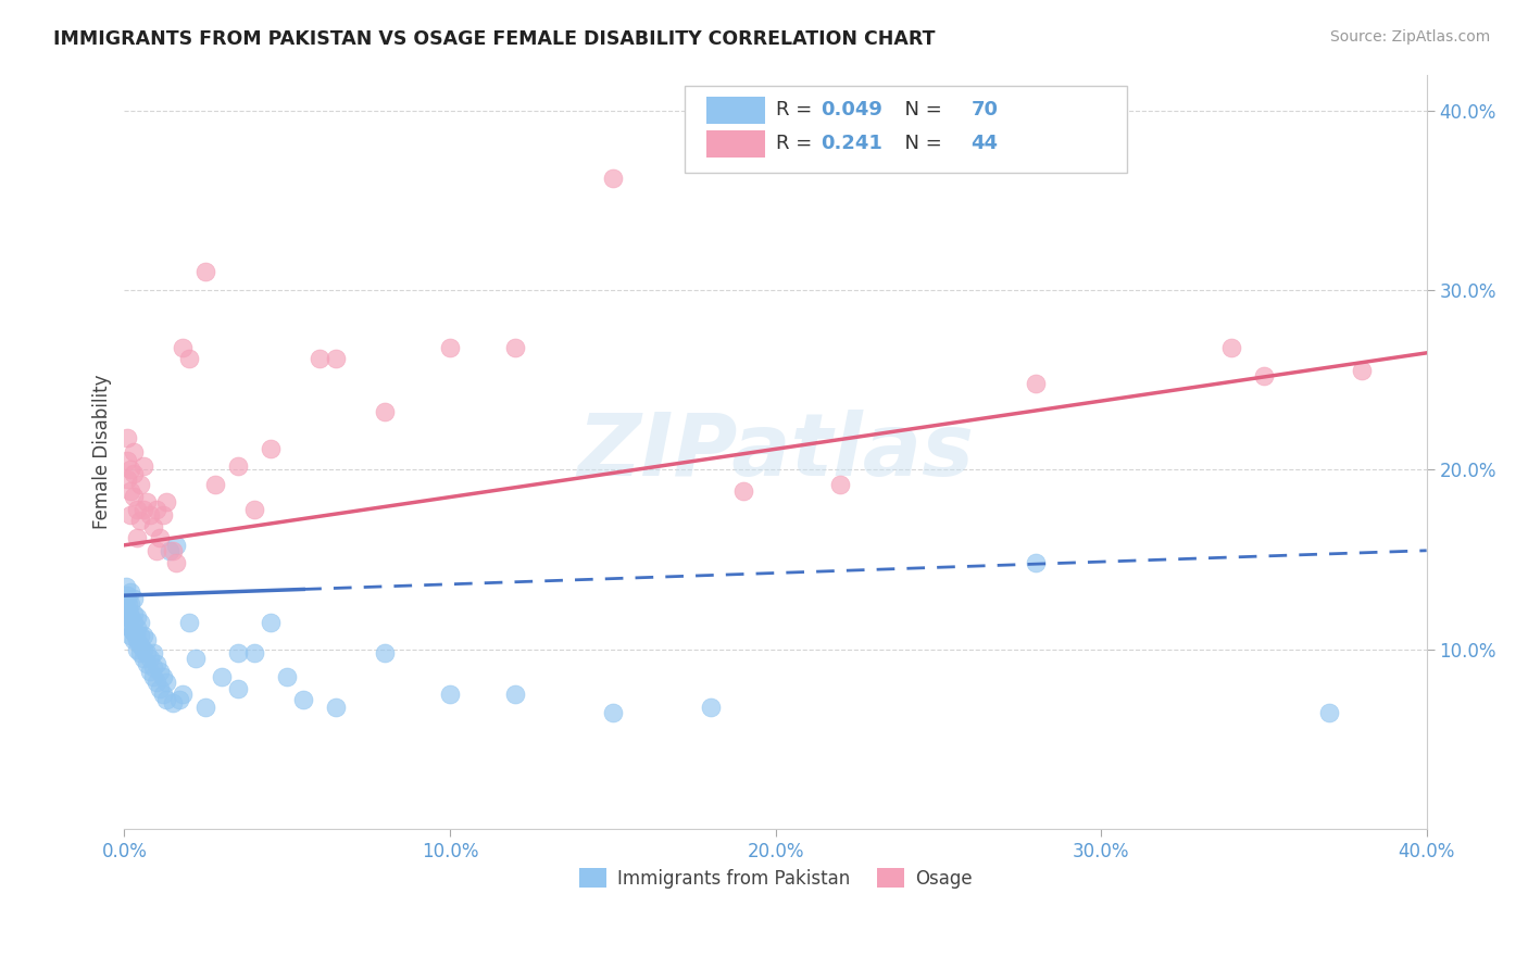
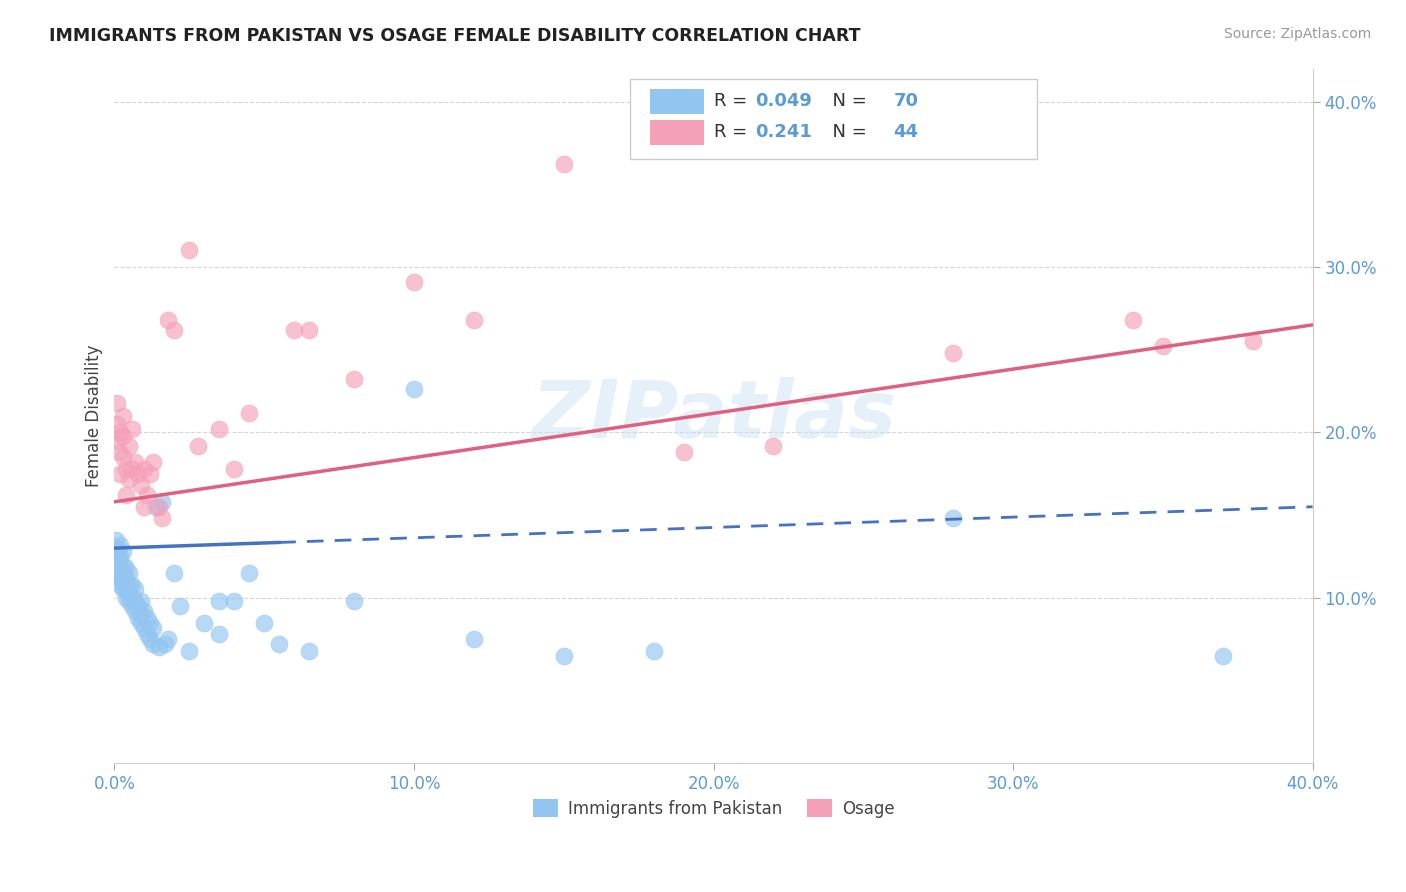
Immigrants from Pakistan/10.0%: 7.5% -> 22.6%
Osage/10.0%: 26.8% -> 29.1%
